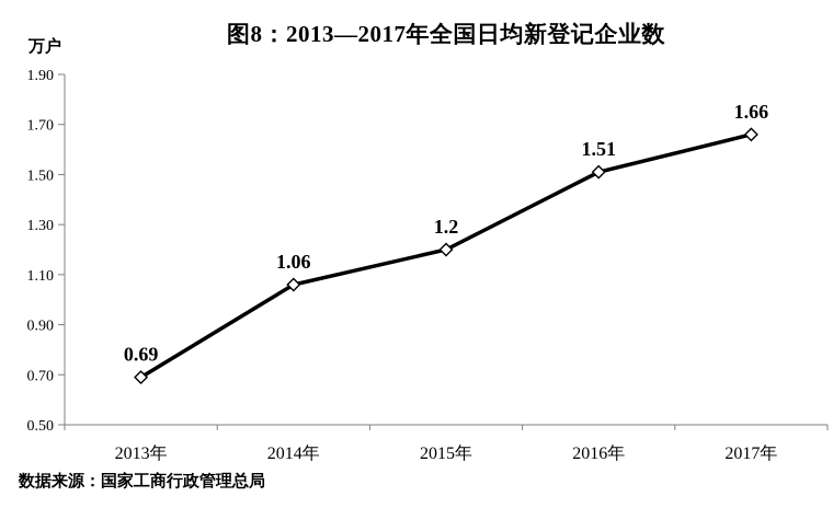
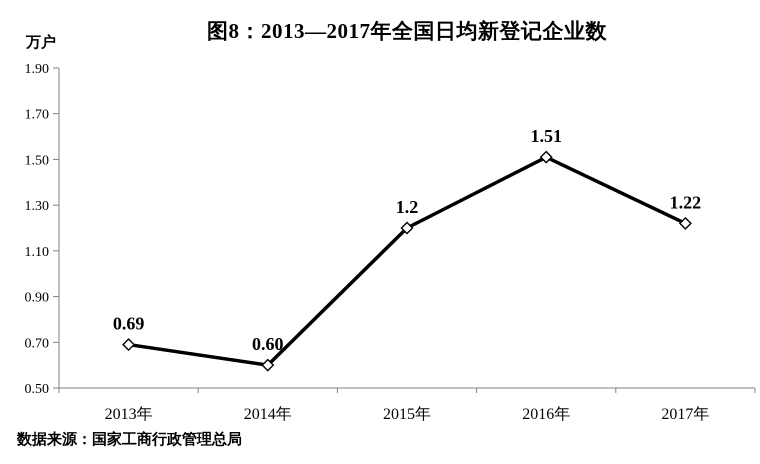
2014年: 1.06 -> 0.60
2017年: 1.66 -> 1.22
